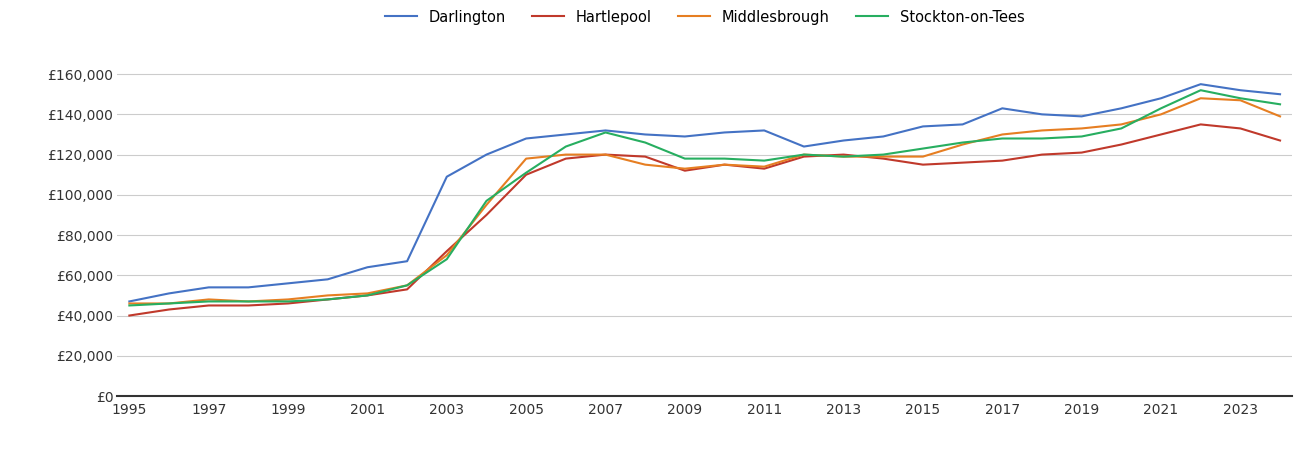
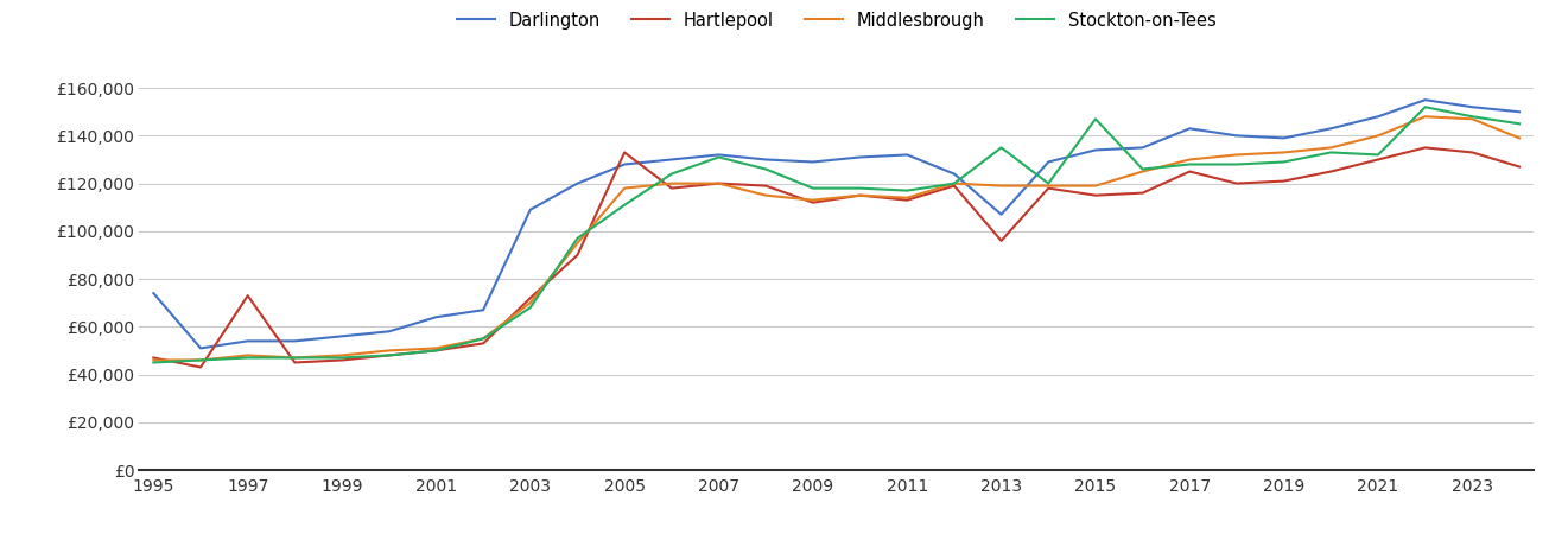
Darlington/1995: £47,000 -> £74,000
Hartlepool/1995: £40,000 -> £47,000
Hartlepool/1997: £45,000 -> £73,000
Hartlepool/2005: £110,000 -> £133,000
Darlington/2013: £127,000 -> £107,000
Hartlepool/2013: £120,000 -> £96,000
Stockton-on-Tees/2013: £119,000 -> £135,000
Stockton-on-Tees/2015: £123,000 -> £147,000
Hartlepool/2017: £117,000 -> £125,000
Stockton-on-Tees/2021: £143,000 -> £132,000
